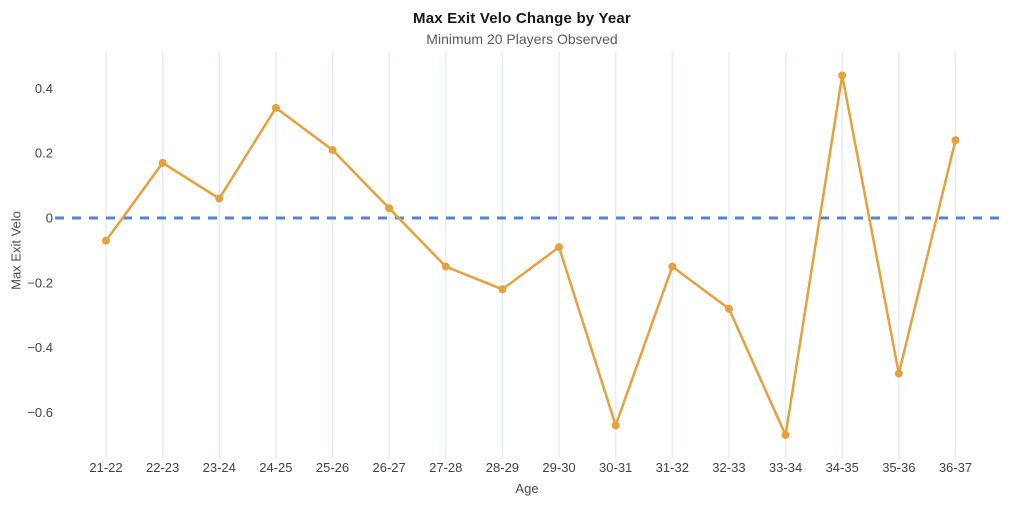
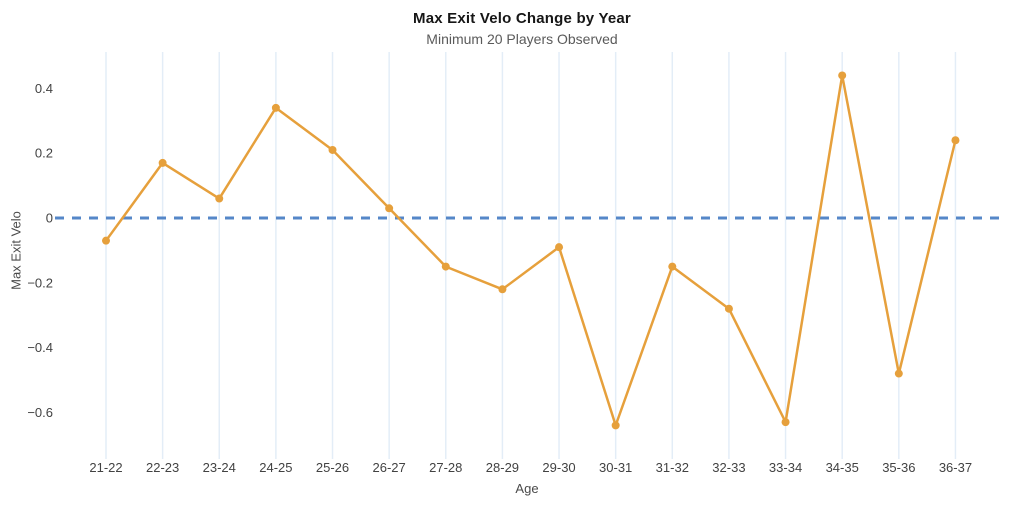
33-34: -0.67 -> -0.63
